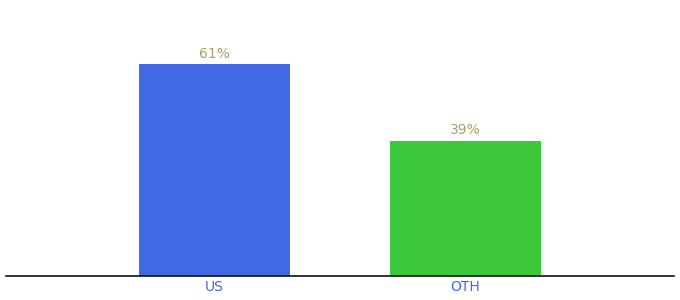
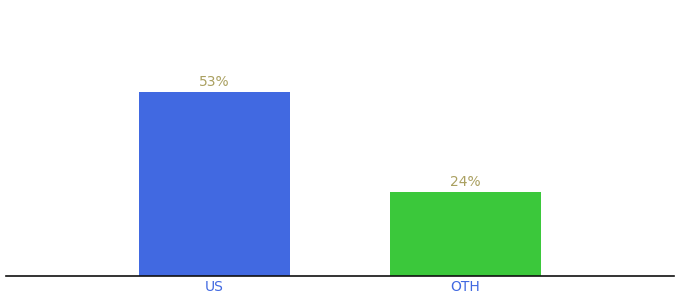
US: 61% -> 53%
OTH: 39% -> 24%
